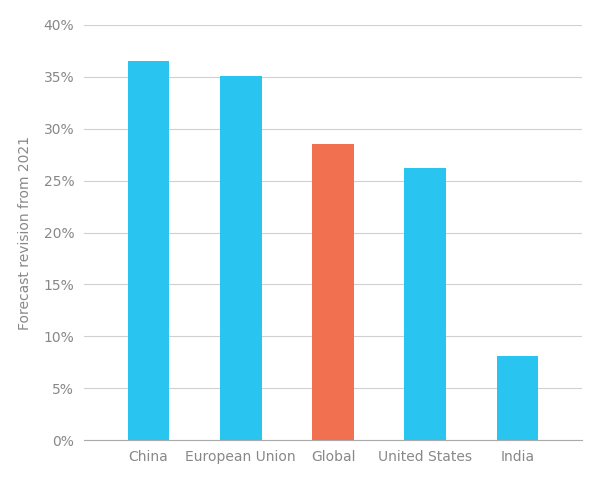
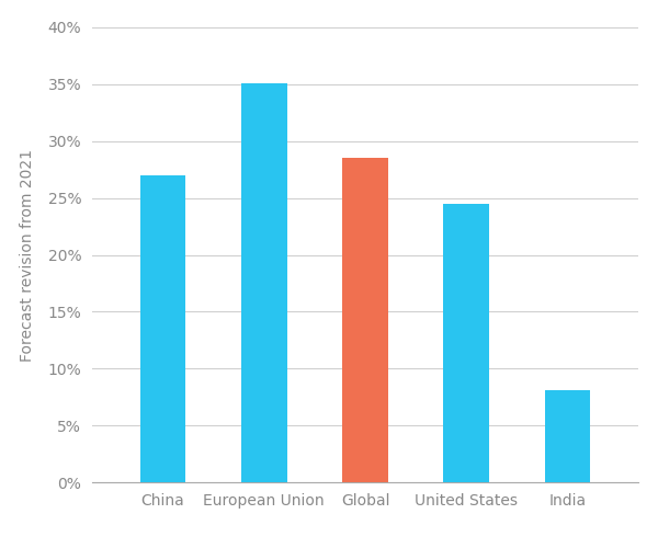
China: 36.5% -> 27.0%
United States: 26.2% -> 24.5%
